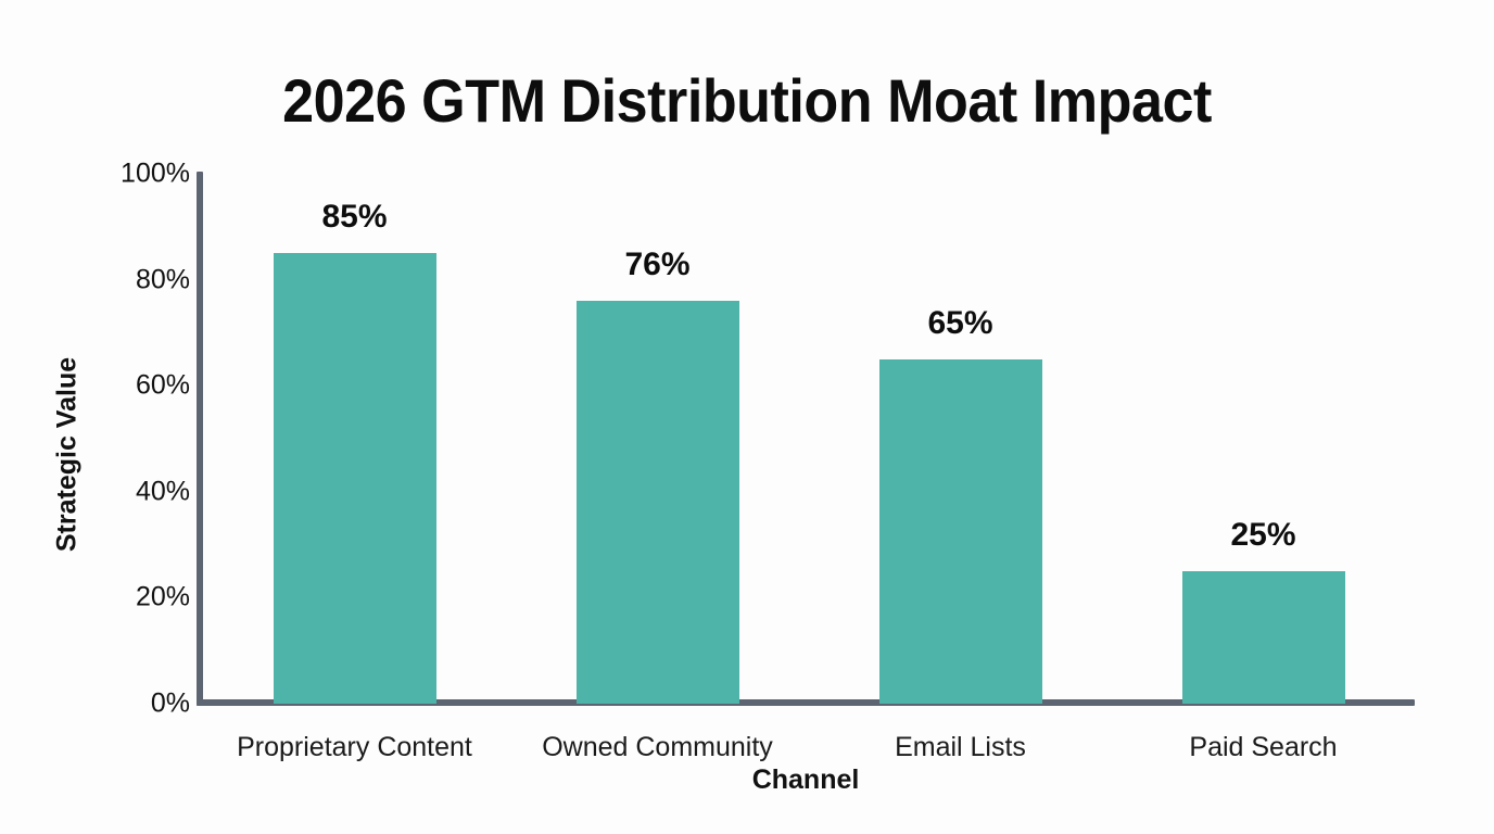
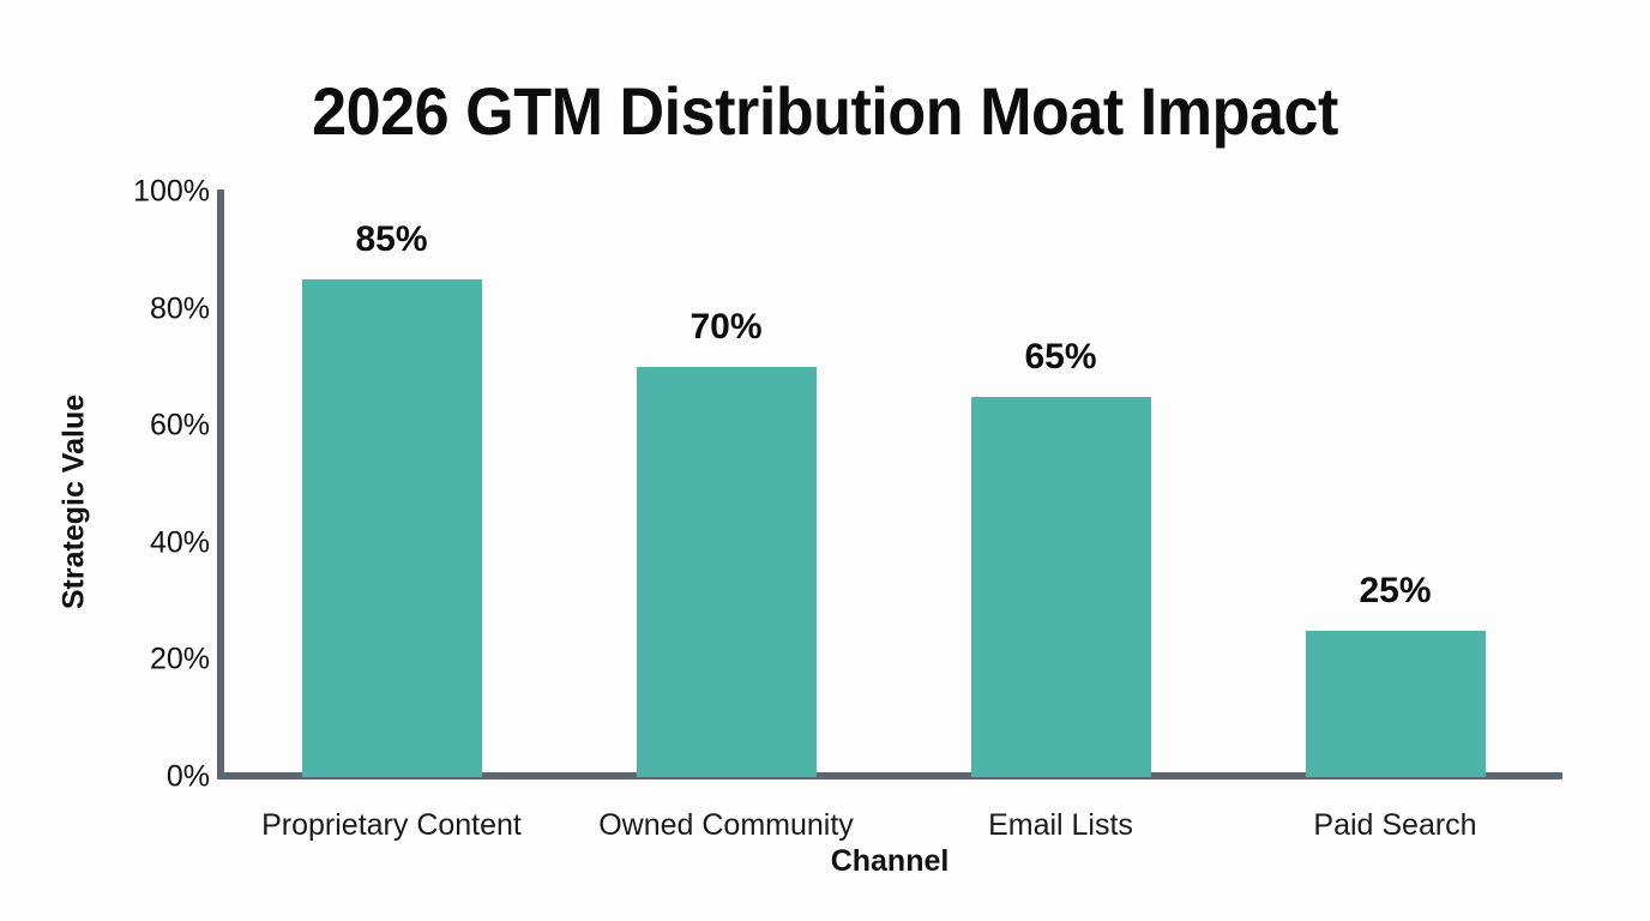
Owned Community: 76% -> 70%
